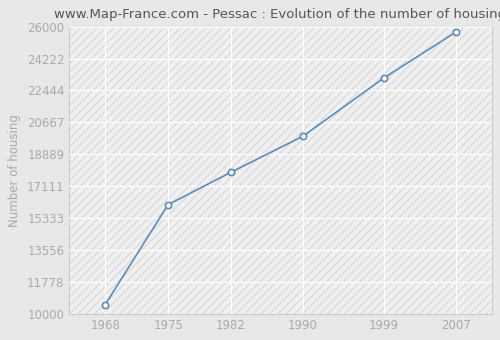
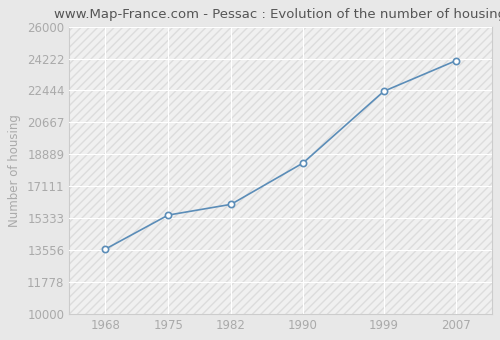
1968: 10500 -> 13600
1975: 16100 -> 15500
1982: 17900 -> 16100
1990: 19900 -> 18400
1999: 23100 -> 22400
2007: 25700 -> 24100
